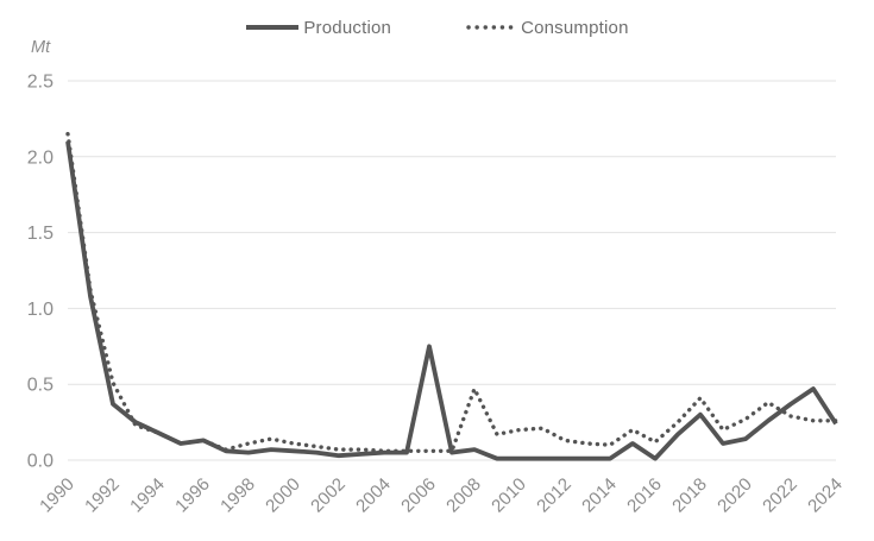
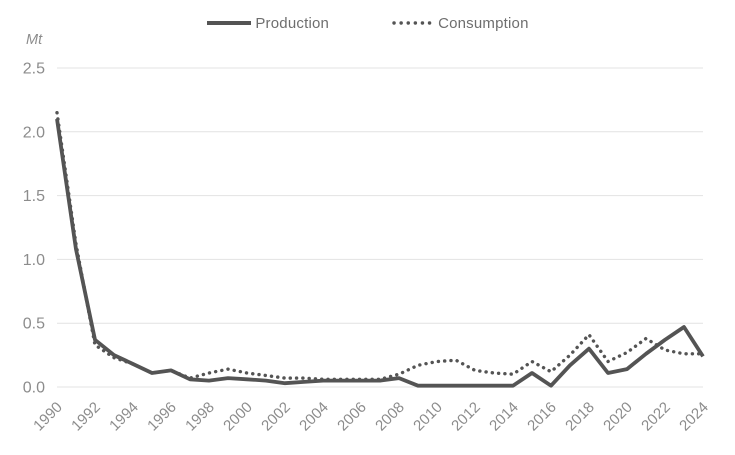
Consumption/1992: 0.51 -> 0.33
Production/2006: 0.75 -> 0.05
Consumption/2008: 0.47 -> 0.10
